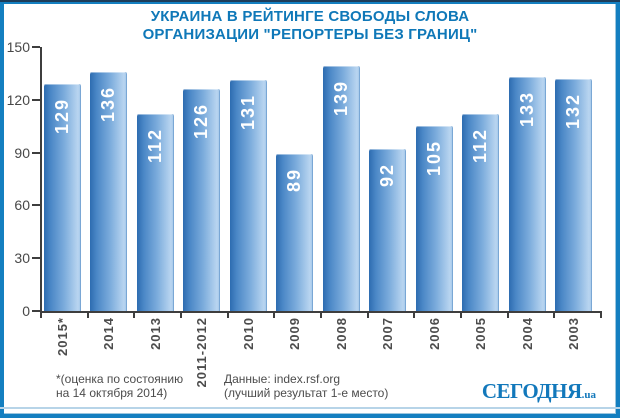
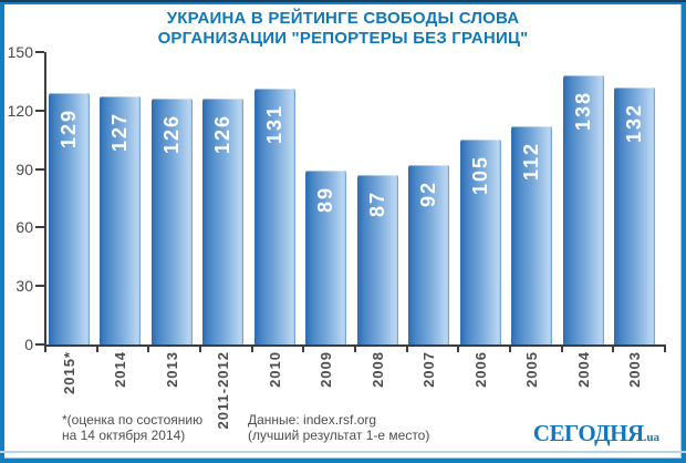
2014: 136 -> 127
2013: 112 -> 126
2008: 139 -> 87
2004: 133 -> 138
